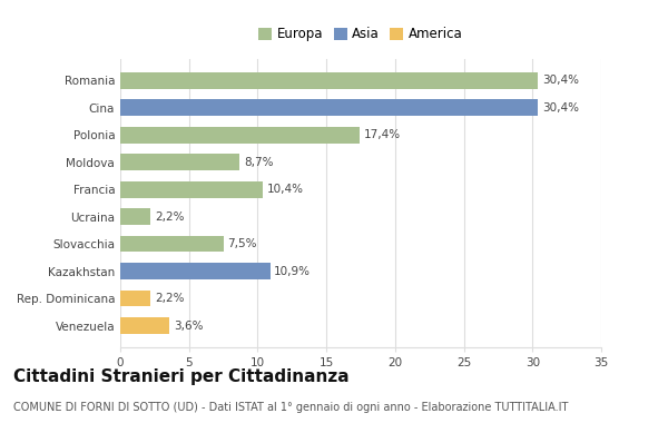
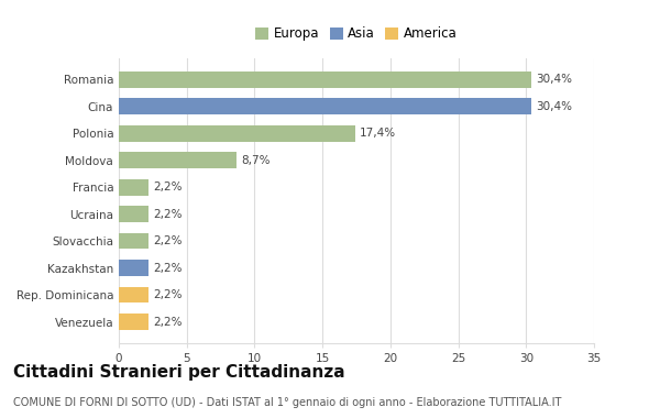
Francia: 10,4% -> 2,2%
Slovacchia: 7,5% -> 2,2%
Kazakhstan: 10,9% -> 2,2%
Venezuela: 3,6% -> 2,2%
